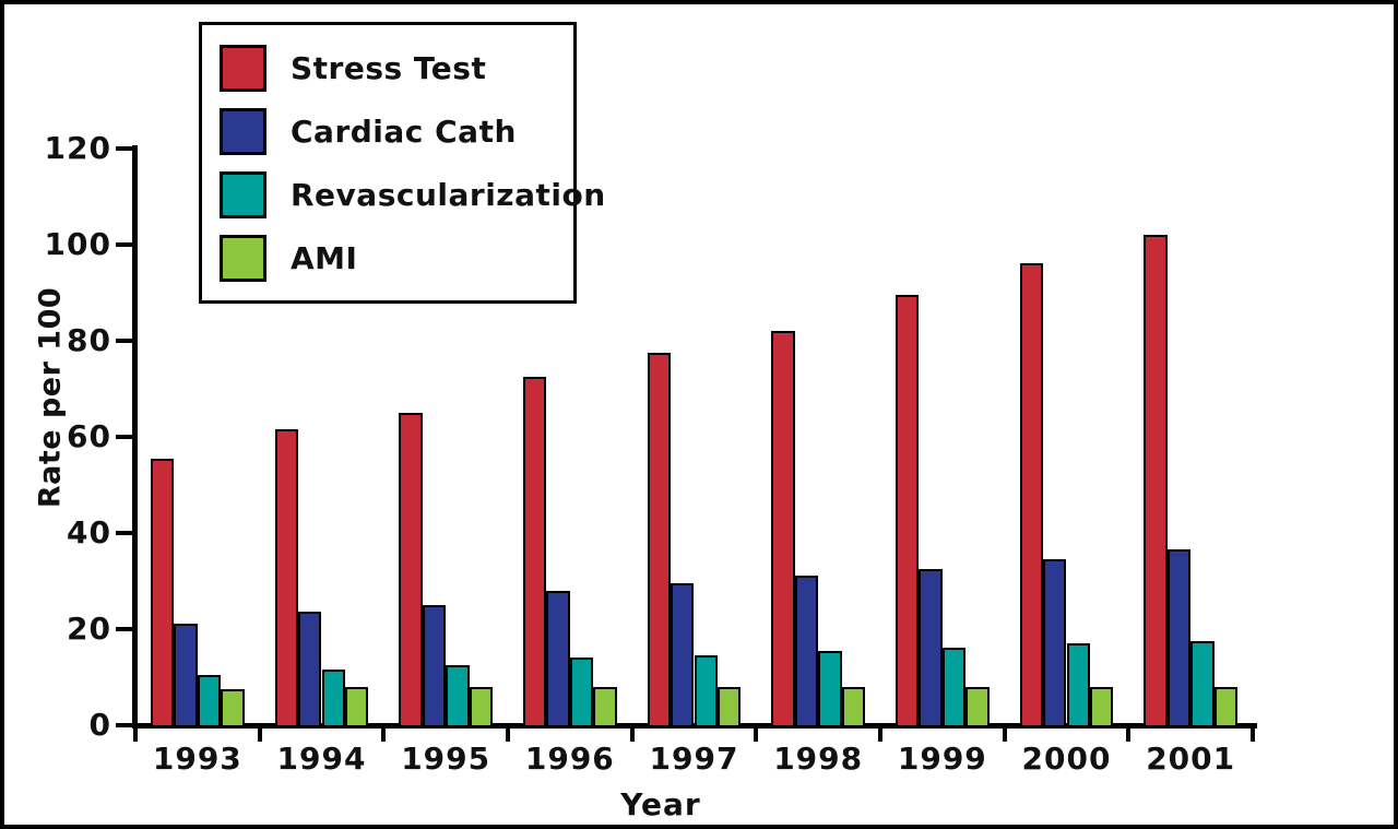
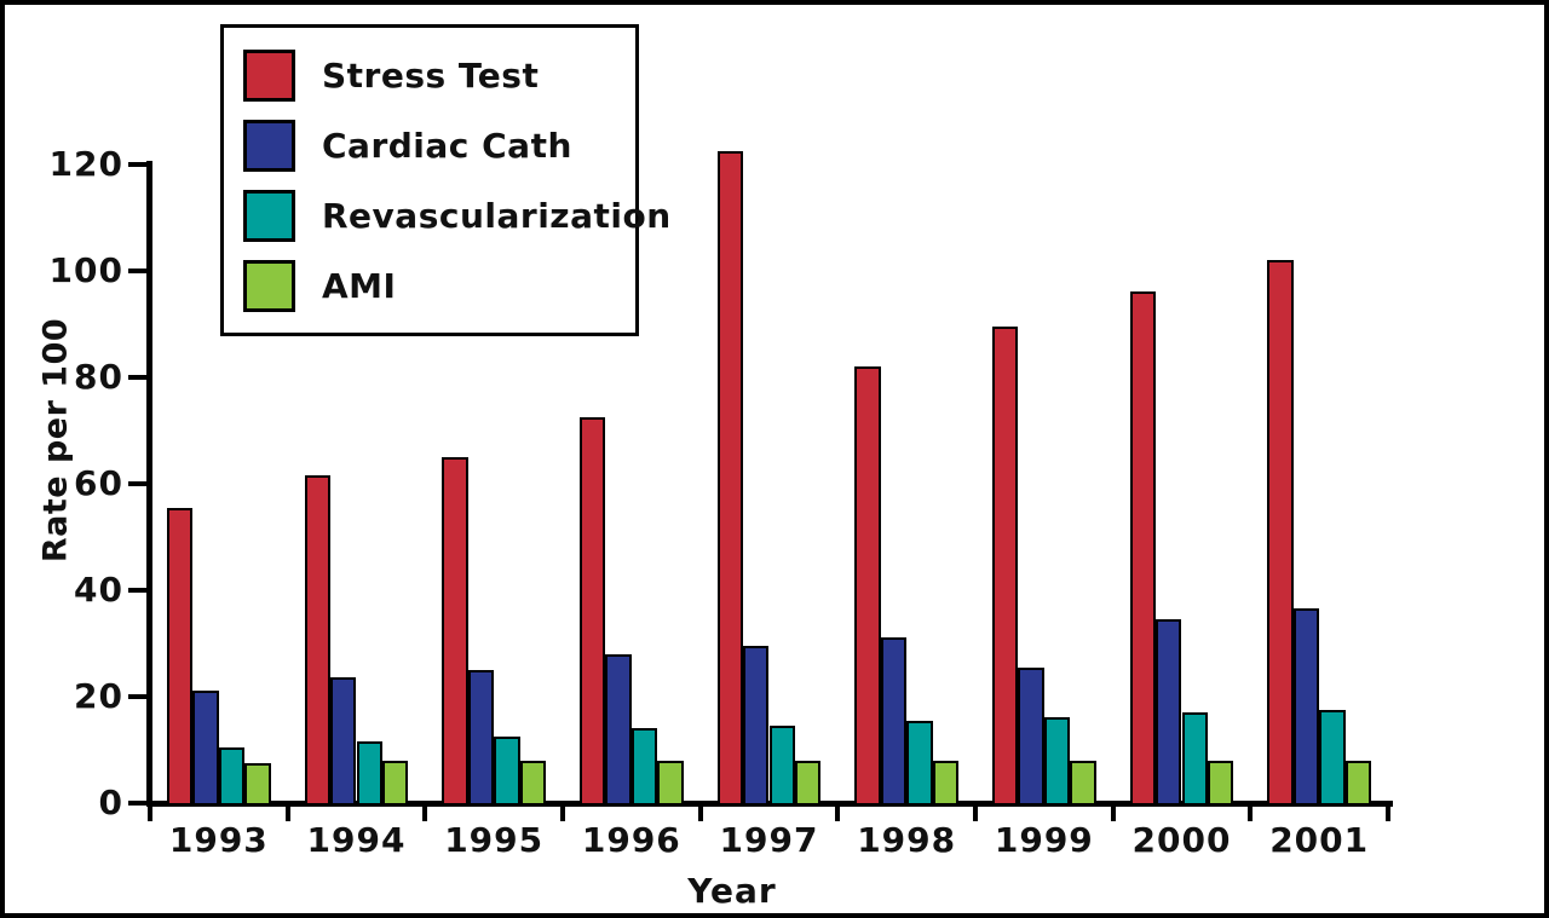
Stress Test/1997: 78 -> 123
Cardiac Cath/1999: 33 -> 26
